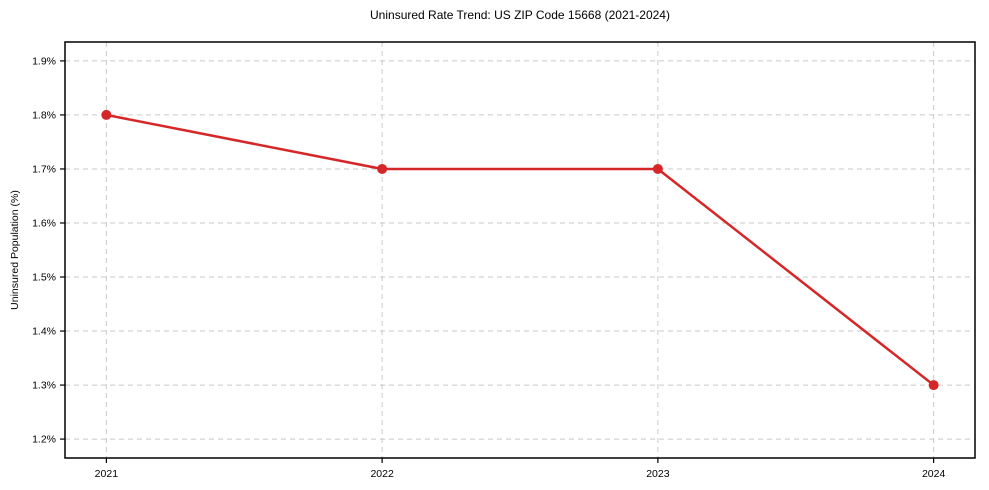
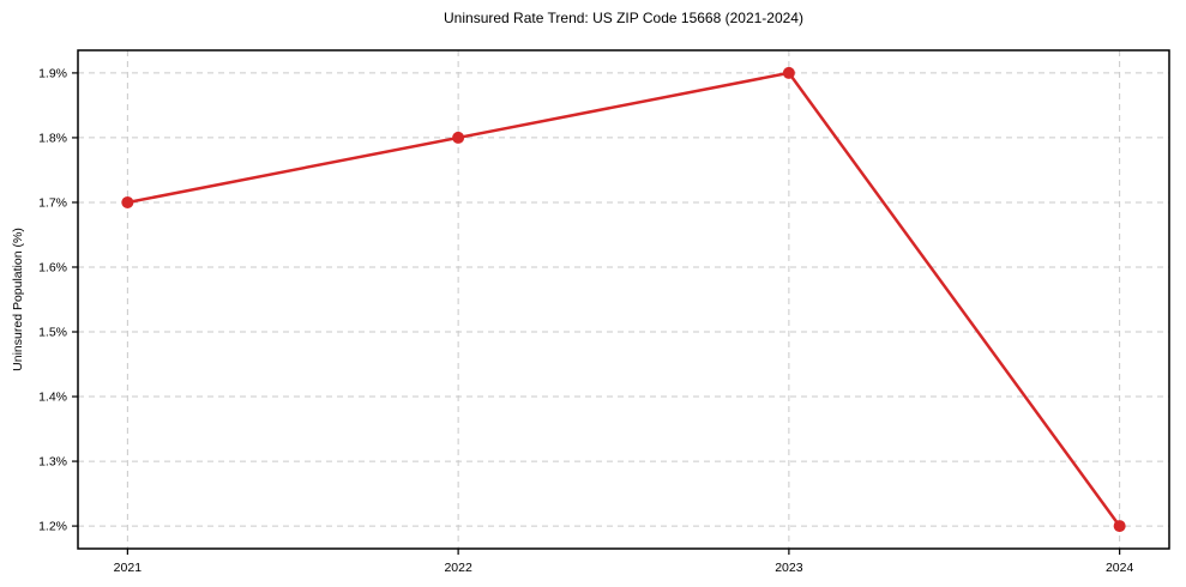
2021: 1.8% -> 1.7%
2022: 1.7% -> 1.8%
2023: 1.7% -> 1.9%
2024: 1.3% -> 1.2%
